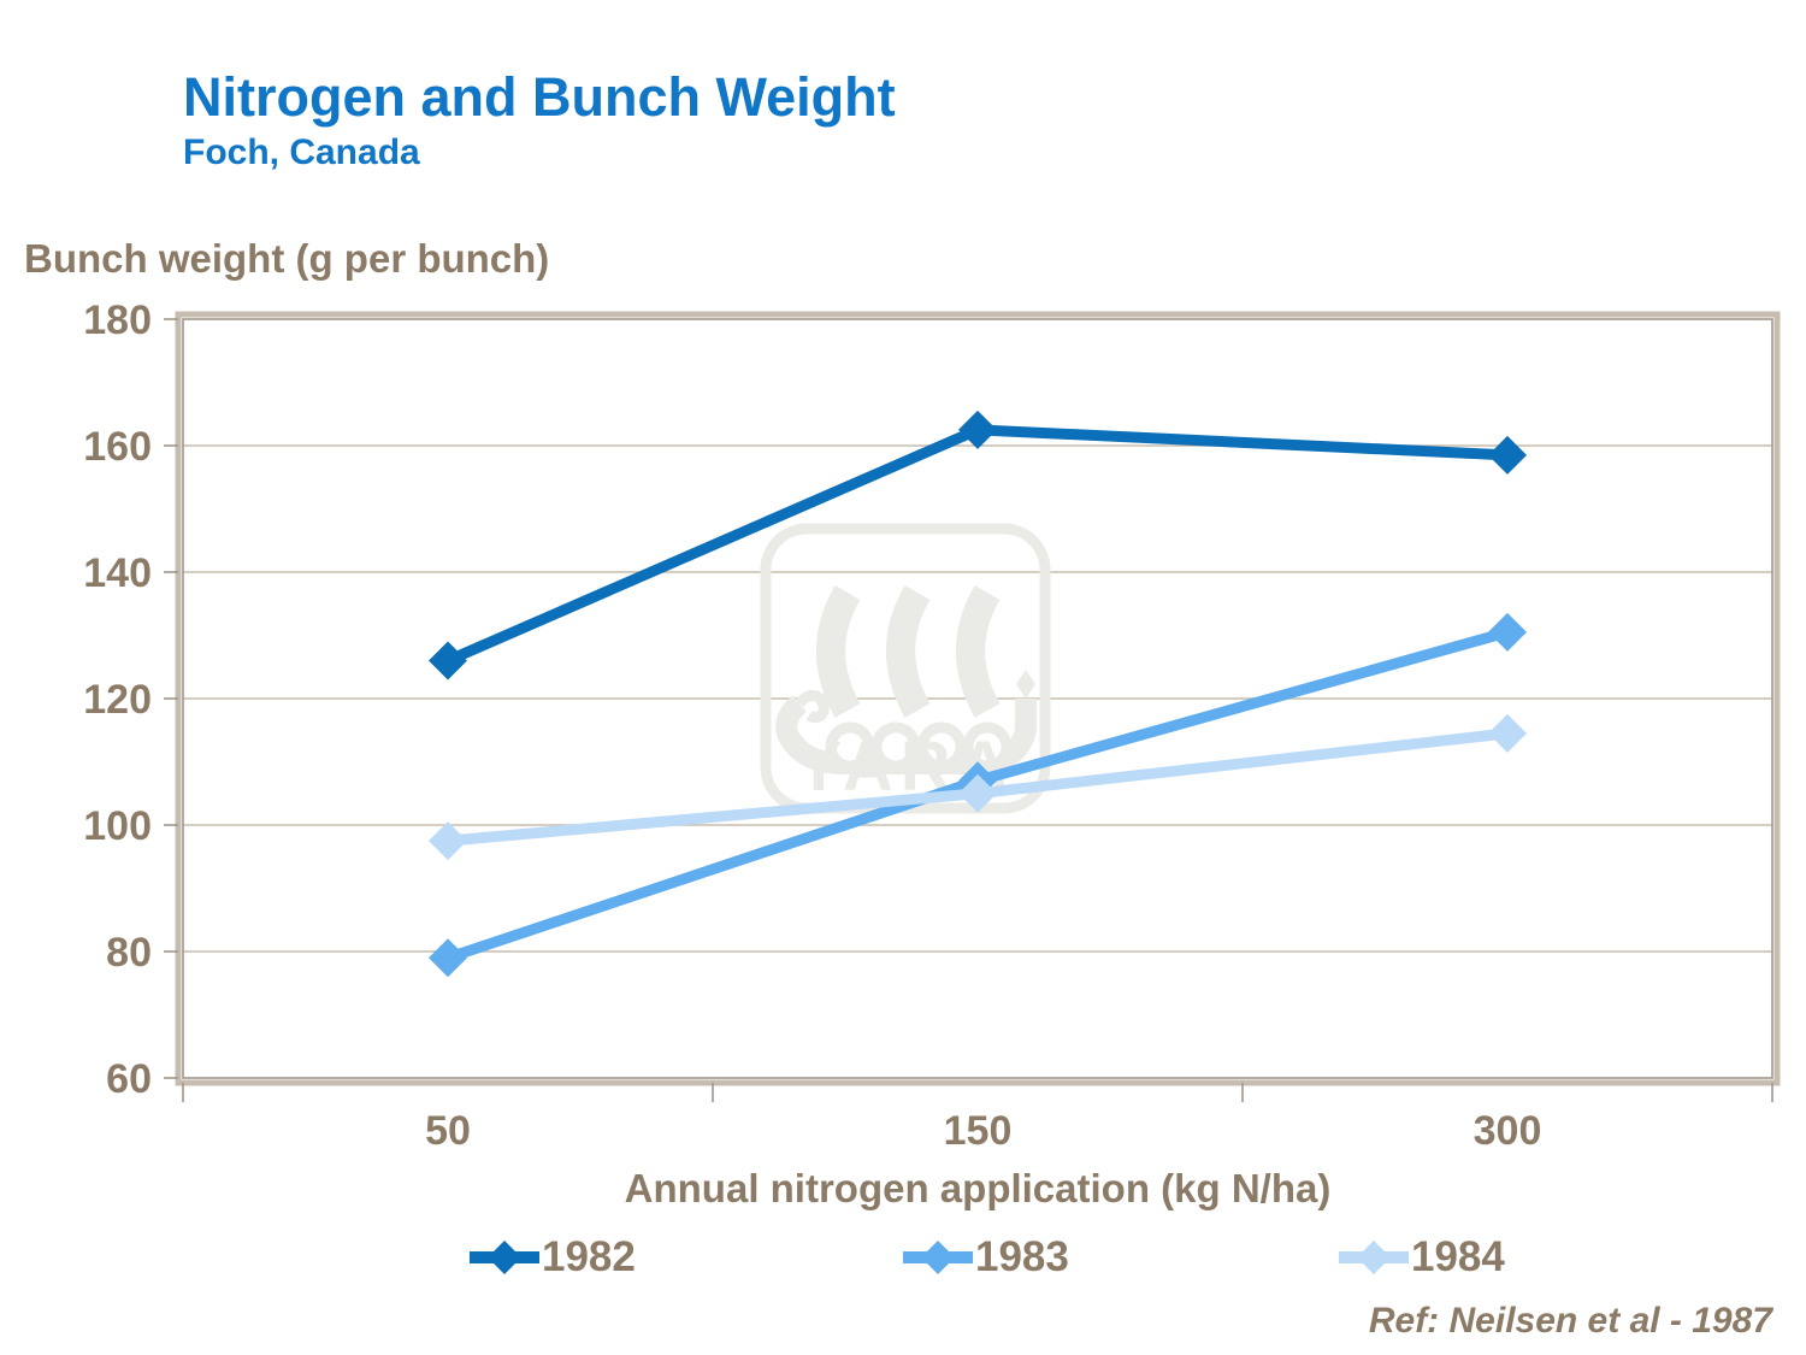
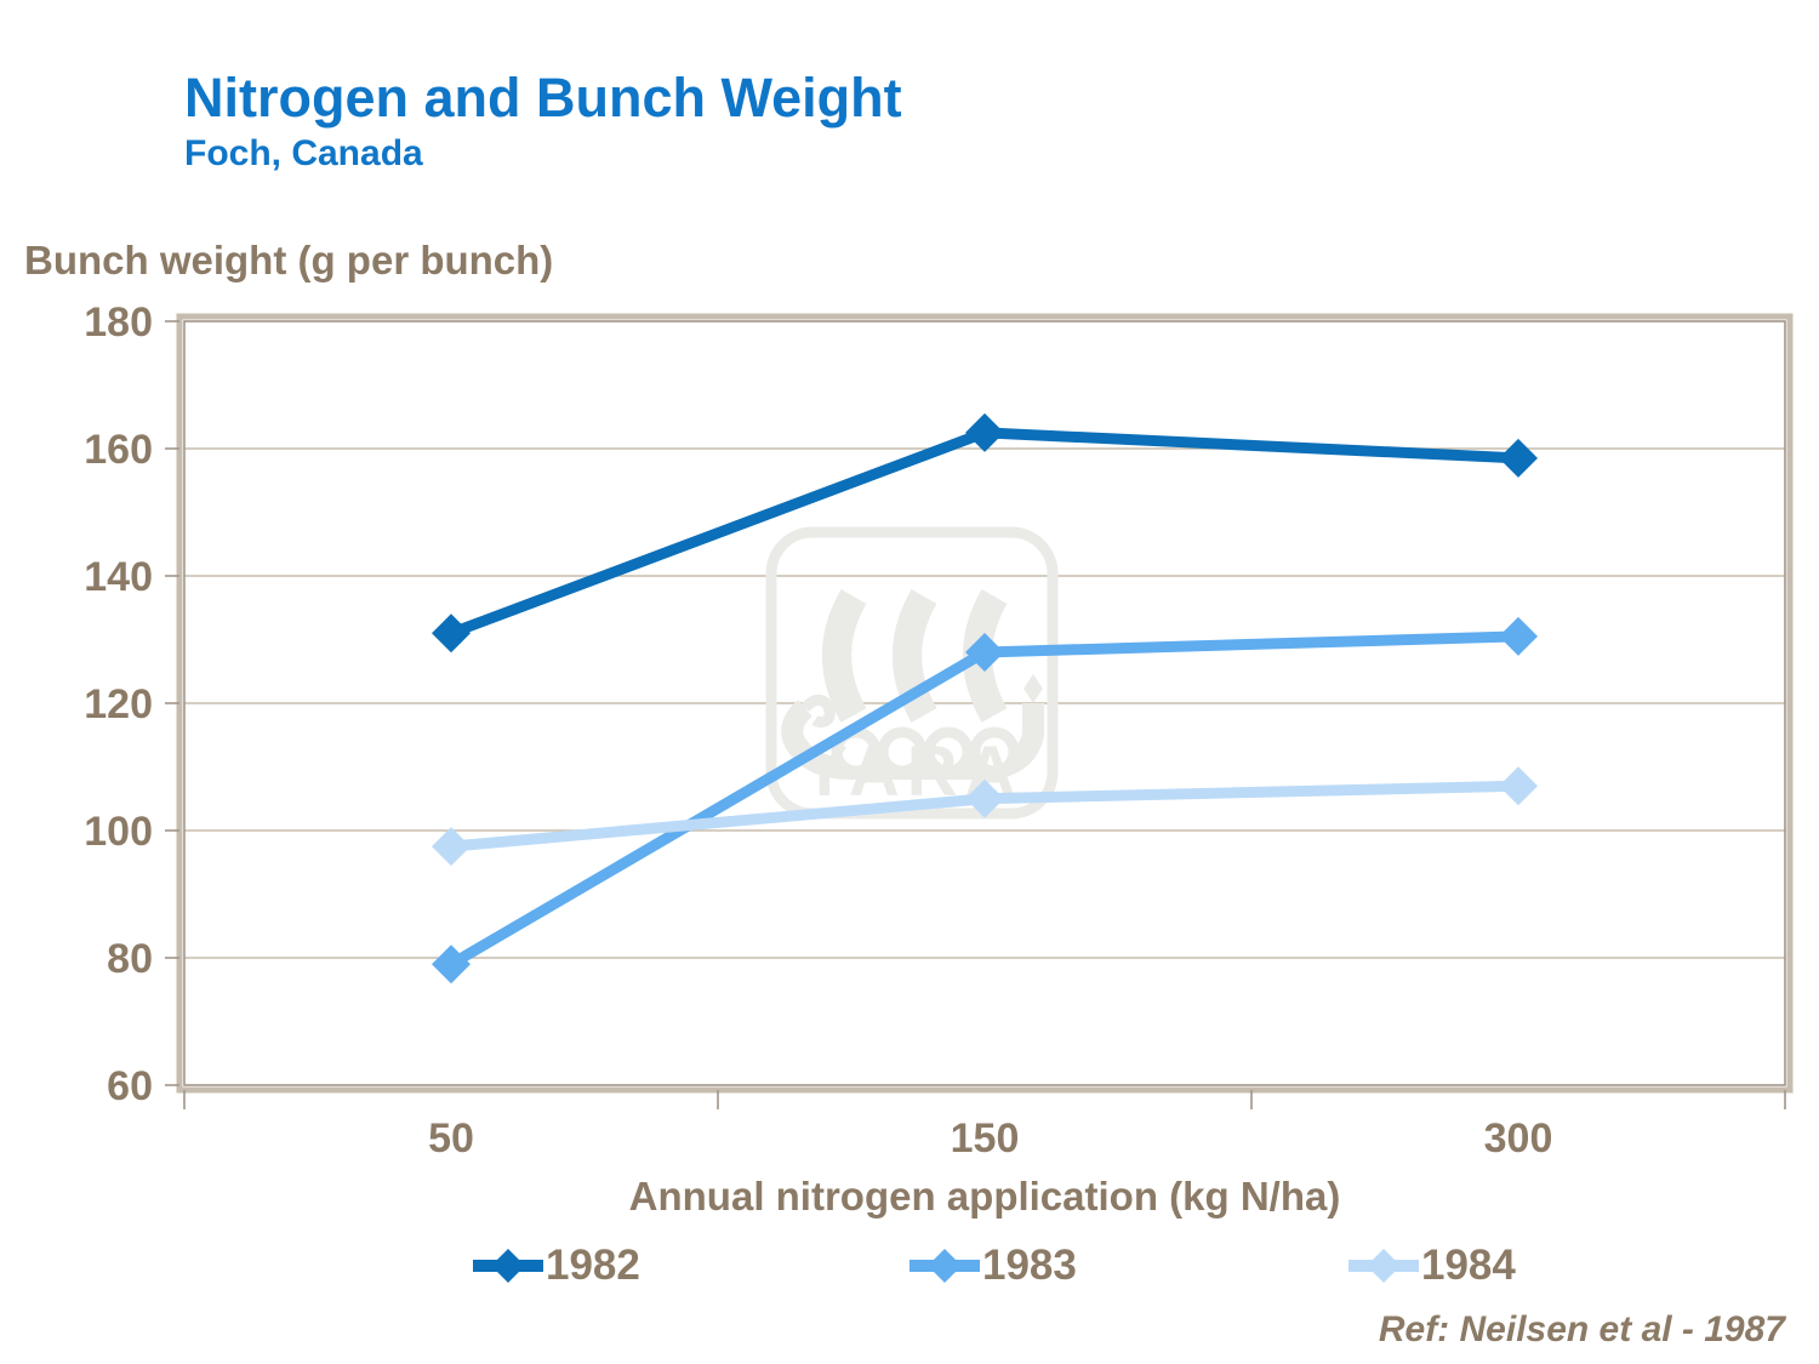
1982/50: 126 -> 131
1983/150: 107 -> 128
1984/300: 114 -> 107
